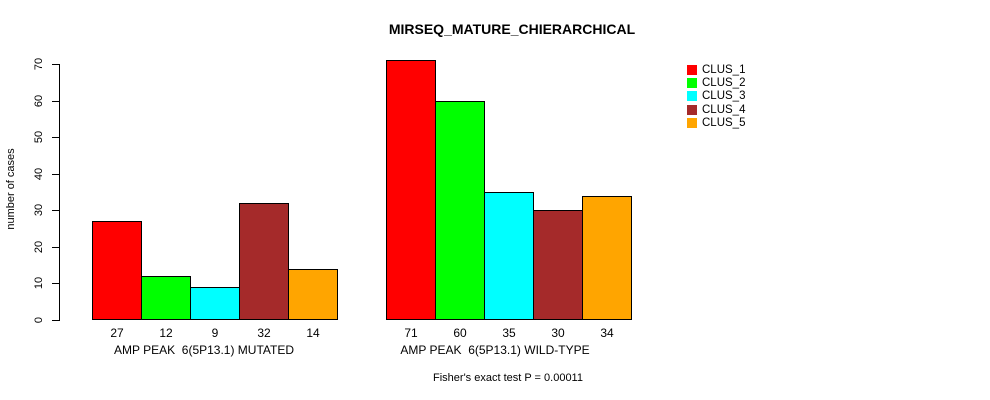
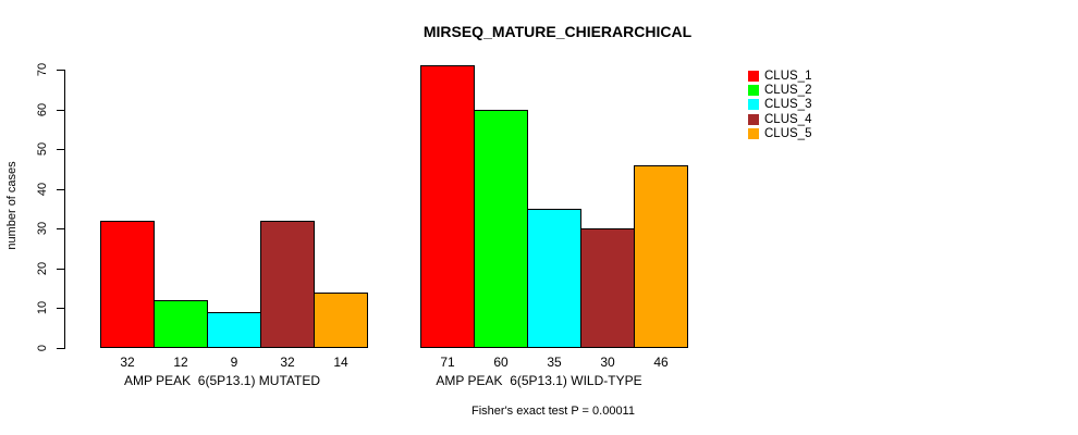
CLUS_1/AMP PEAK 6(5P13.1) MUTATED: 27 -> 32
CLUS_5/AMP PEAK 6(5P13.1) WILD-TYPE: 34 -> 46
